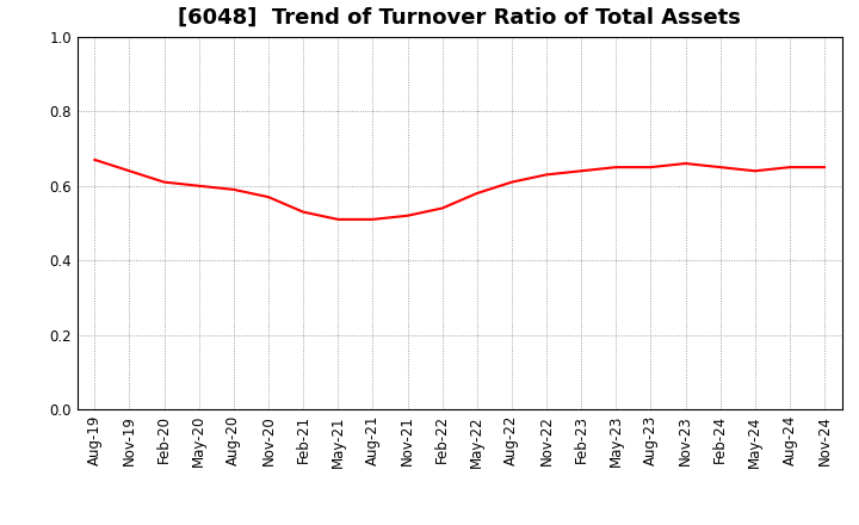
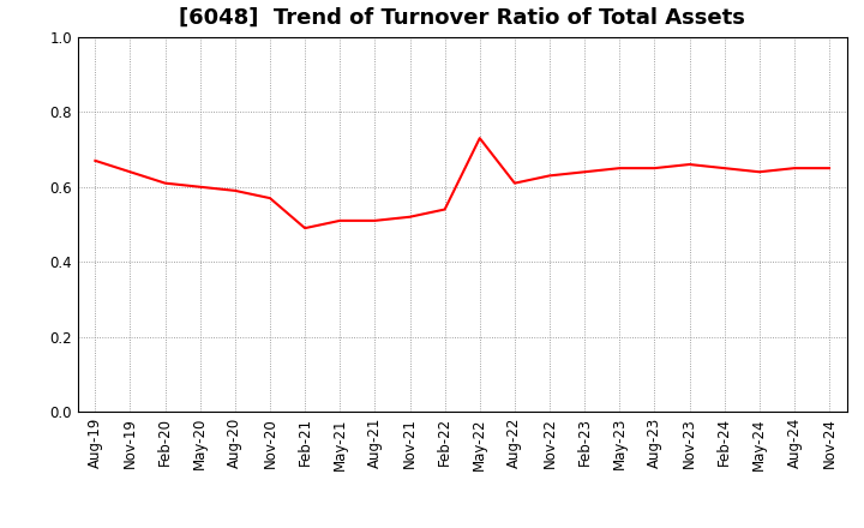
Feb-21: 0.53 -> 0.49
May-22: 0.58 -> 0.73
